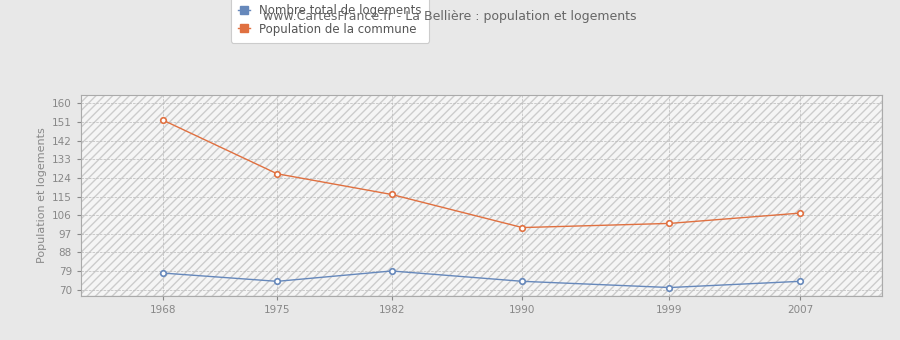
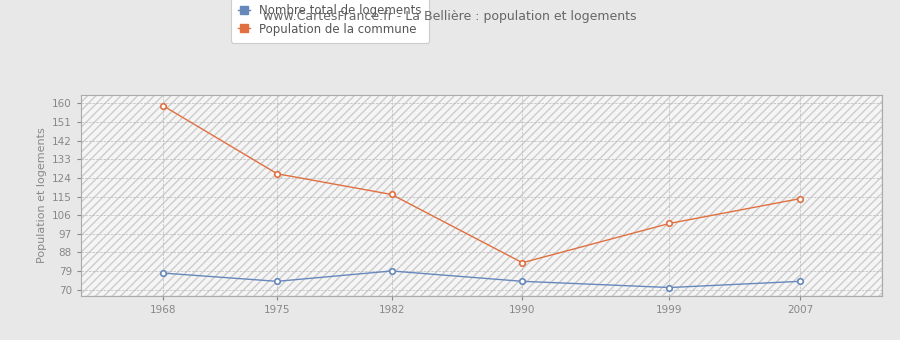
Population de la commune/1968: 152 -> 159
Population de la commune/1990: 100 -> 83
Population de la commune/2007: 107 -> 114
